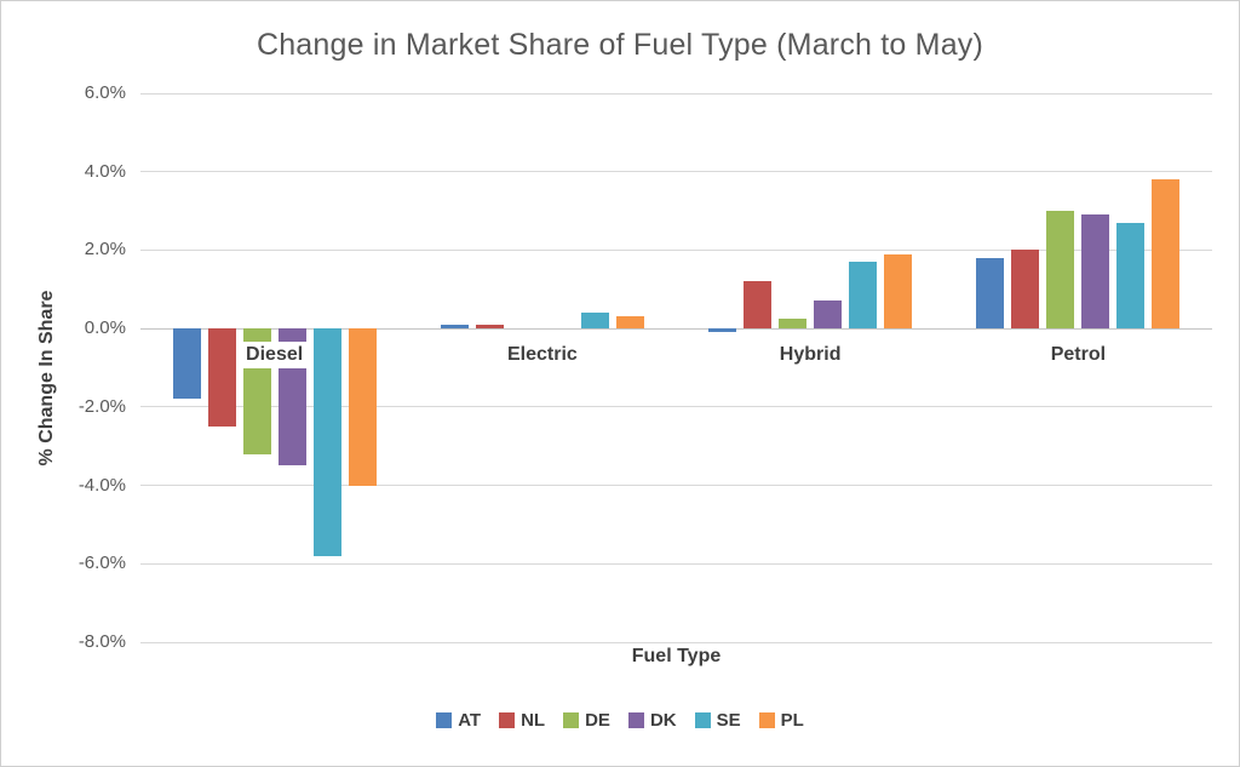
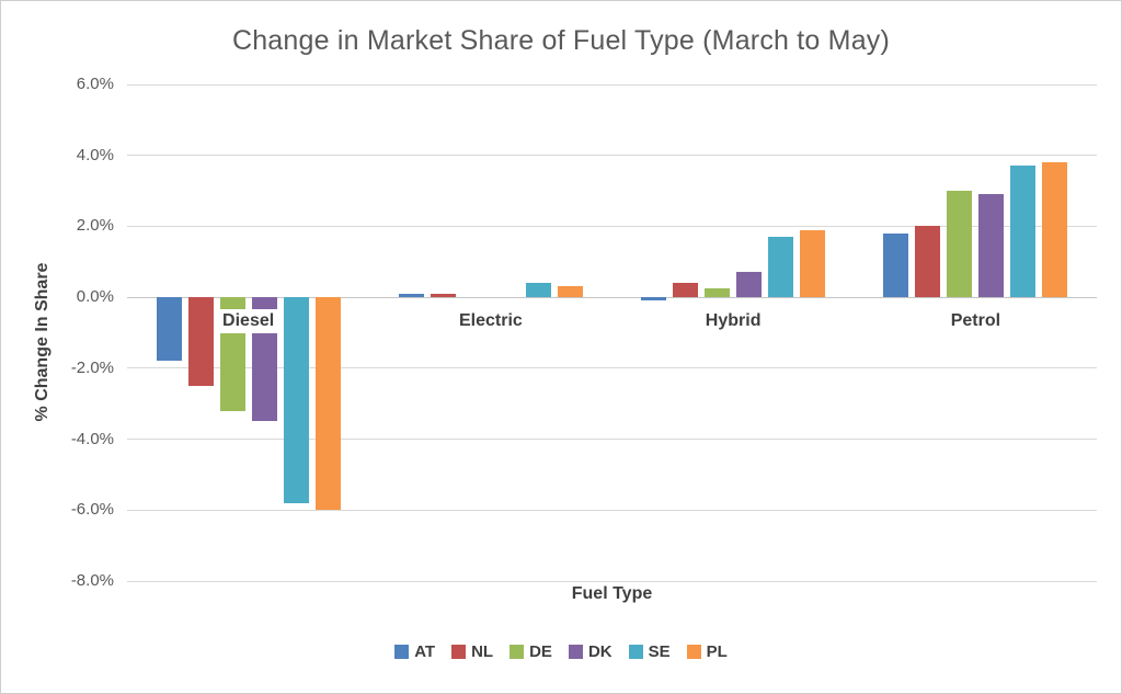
PL/Diesel: -4.0% -> -6.0%
NL/Hybrid: 1.2% -> 0.4%
SE/Petrol: 2.7% -> 3.7%
